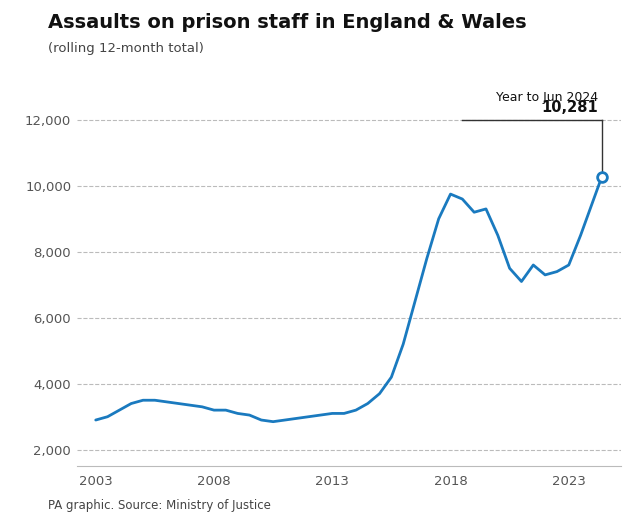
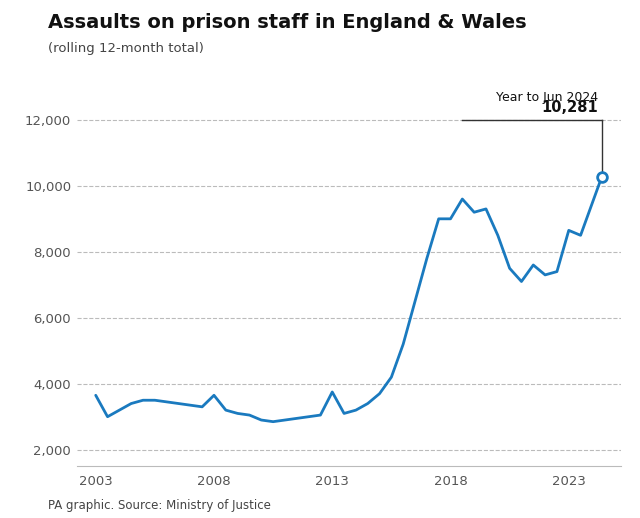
2003: 2,900 -> 3,650
2008: 3,200 -> 3,650
2013: 3,100 -> 3,750
2018: 9,750 -> 9,000
2023: 7,600 -> 8,650
